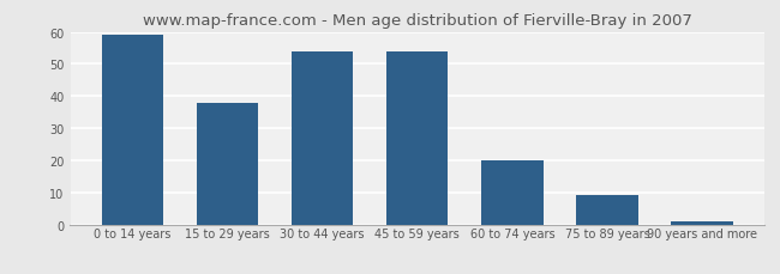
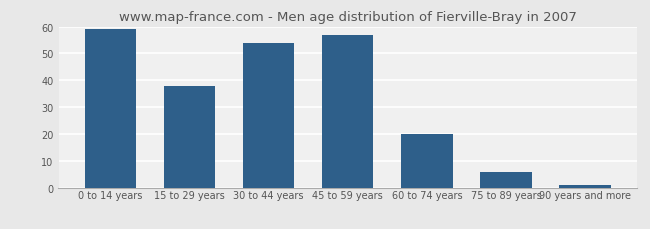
45 to 59 years: 54 -> 57
75 to 89 years: 9 -> 6
